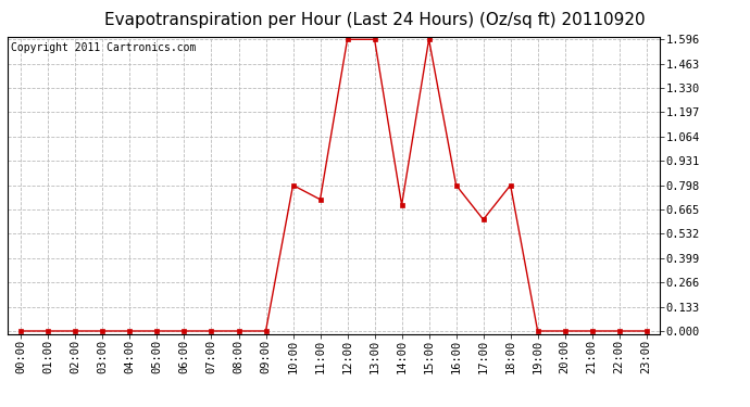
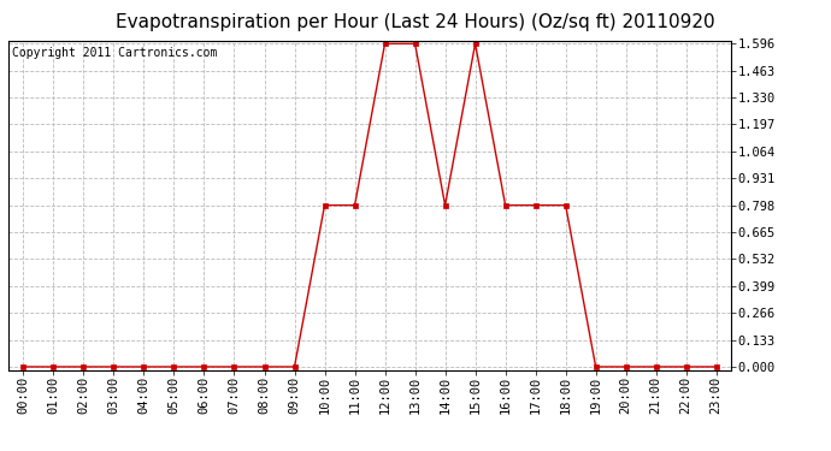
11:00: 0.72 -> 0.80
14:00: 0.69 -> 0.80
17:00: 0.61 -> 0.80
